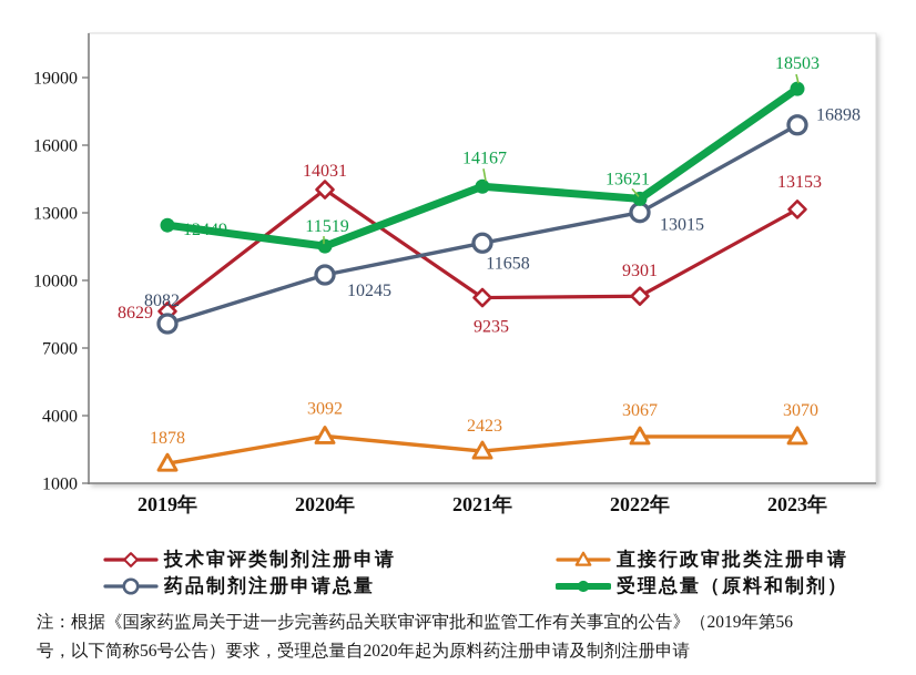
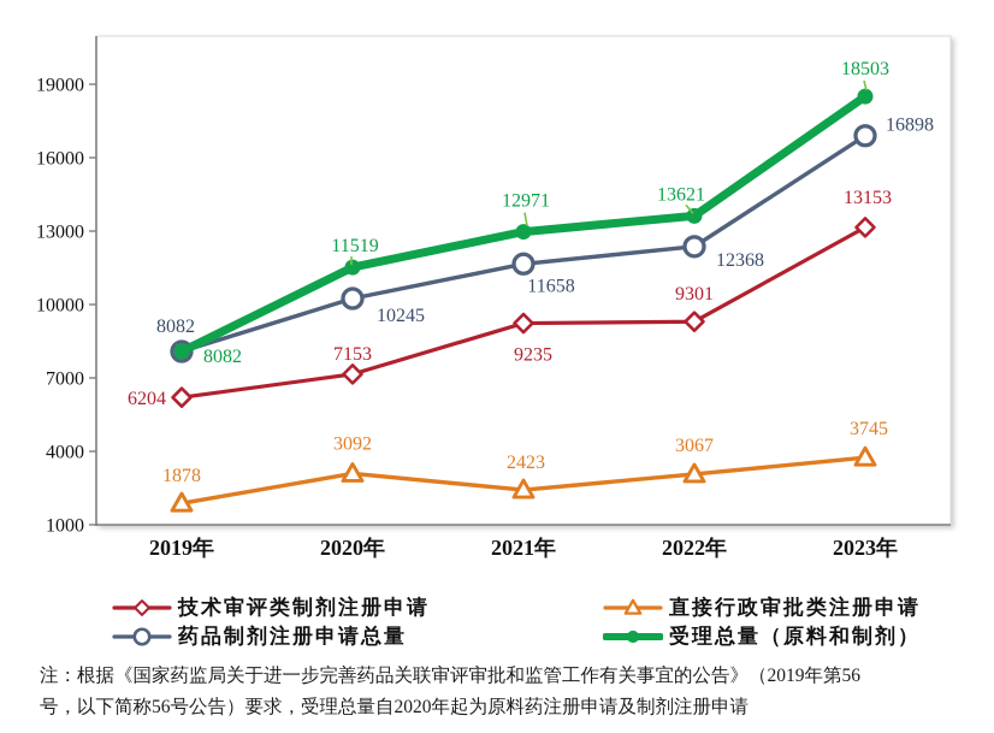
技术审评类制剂注册申请/2019年: 8629 -> 6204
受理总量（原料和制剂）/2019年: 12449 -> 8082
技术审评类制剂注册申请/2020年: 14031 -> 7153
受理总量（原料和制剂）/2021年: 14167 -> 12971
药品制剂注册申请总量/2022年: 13015 -> 12368
直接行政审批类注册申请/2023年: 3070 -> 3745
